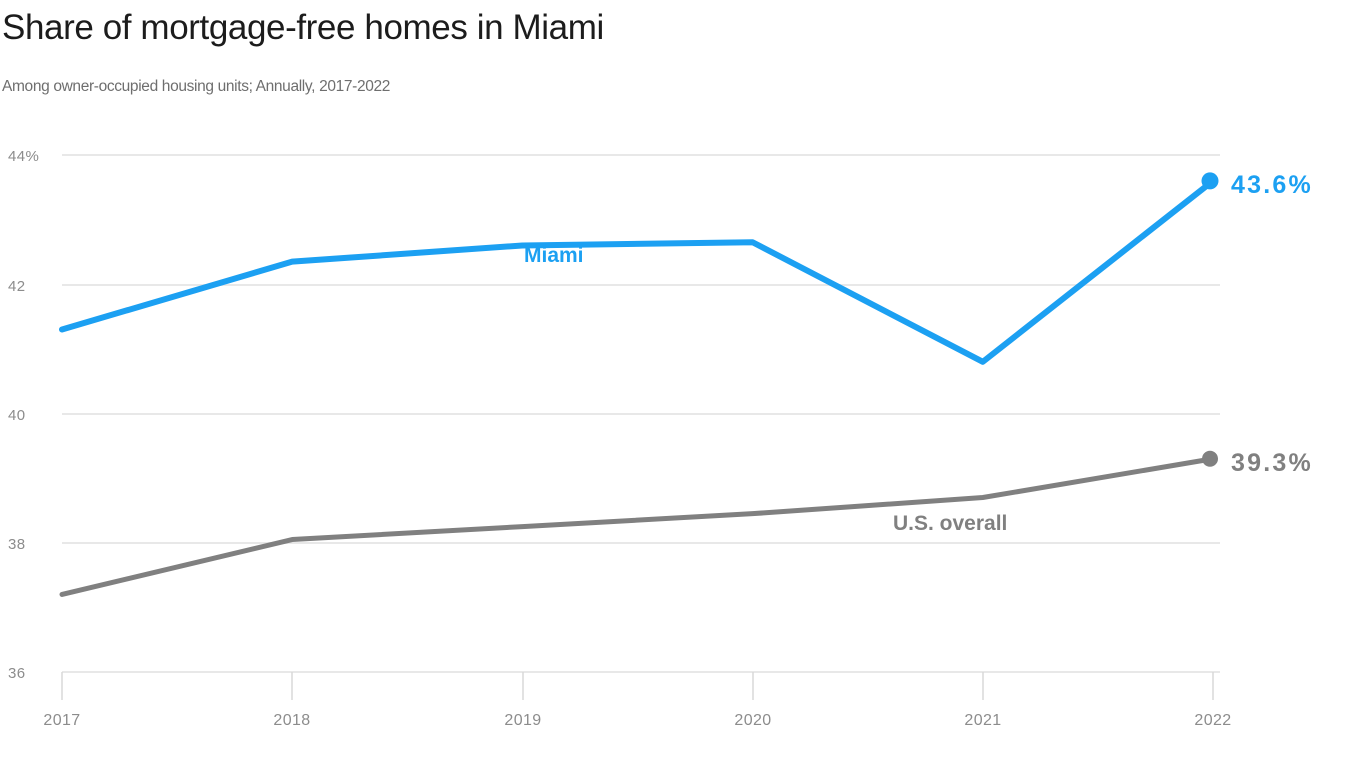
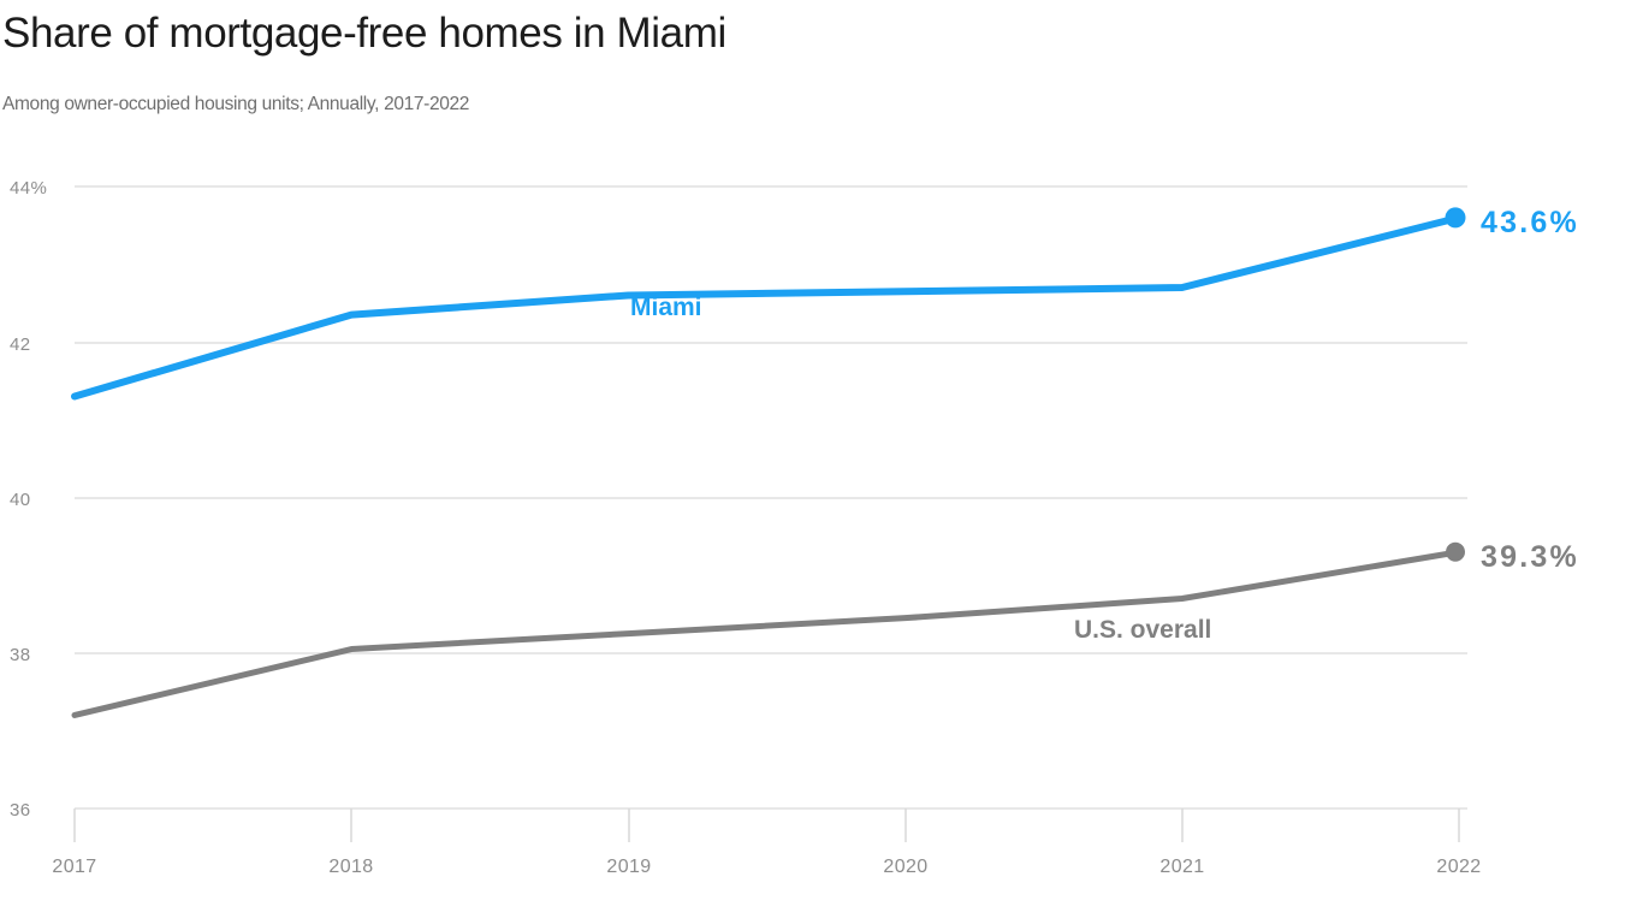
Miami/2021: 40.8% -> 42.7%
